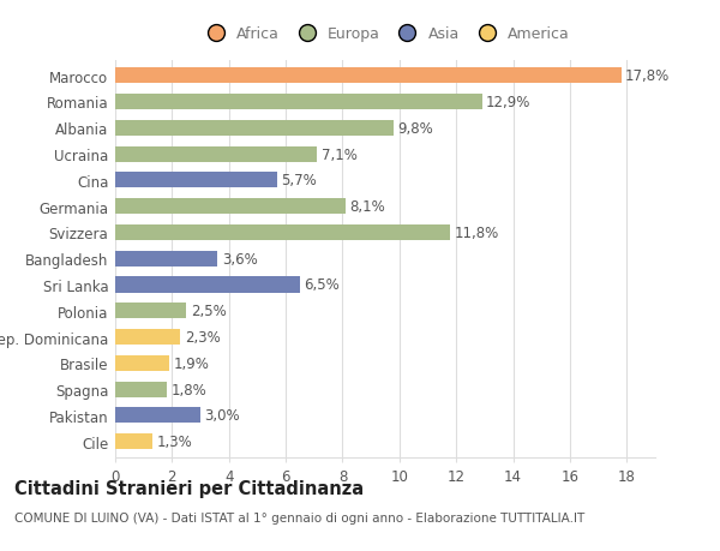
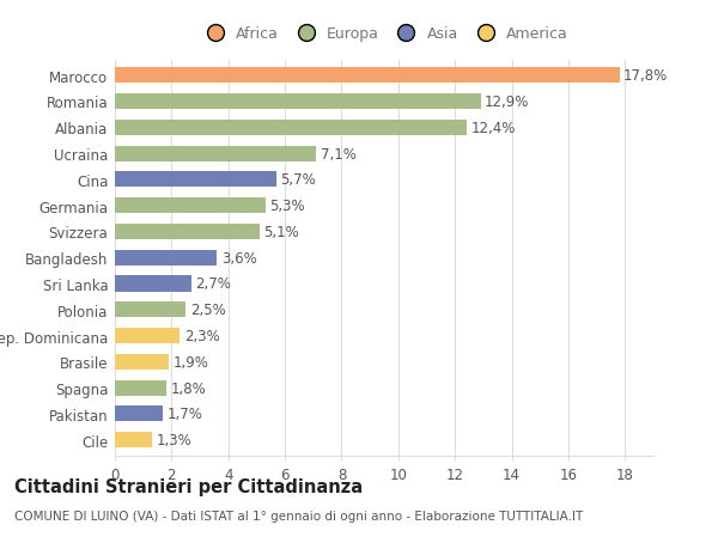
Albania: 9,8% -> 12,4%
Germania: 8,1% -> 5,3%
Svizzera: 11,8% -> 5,1%
Sri Lanka: 6,5% -> 2,7%
Pakistan: 3,0% -> 1,7%
